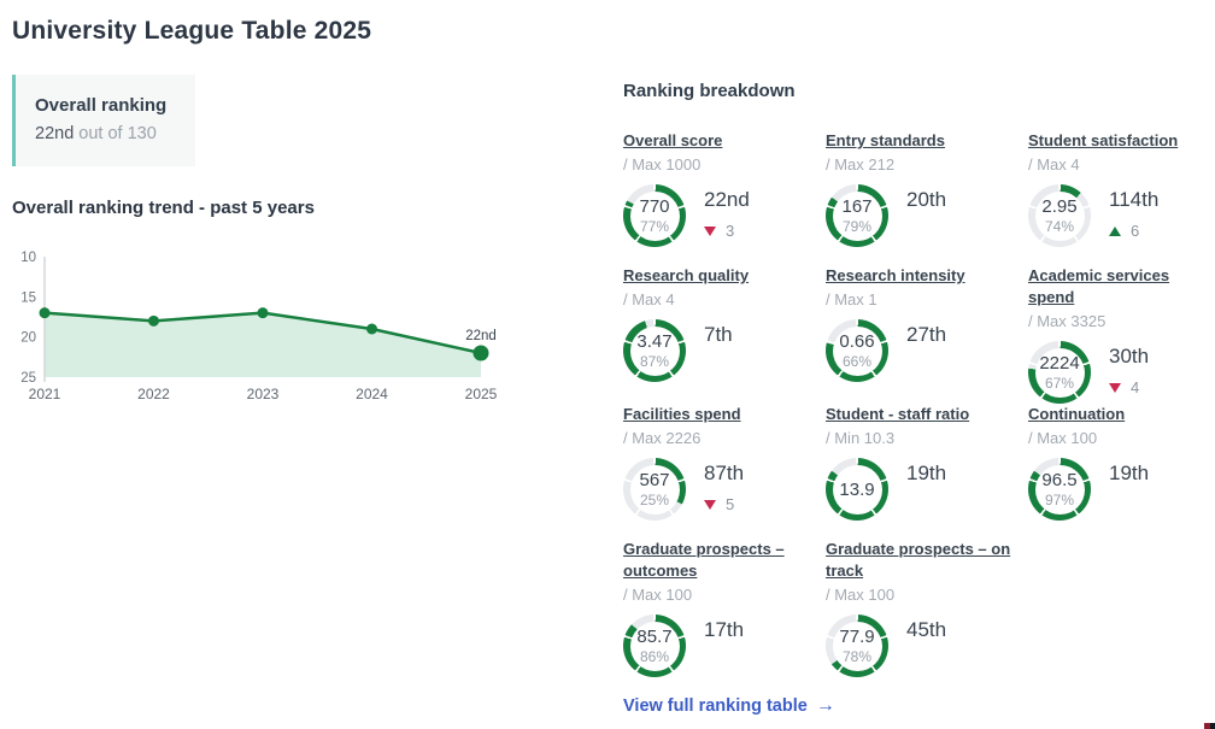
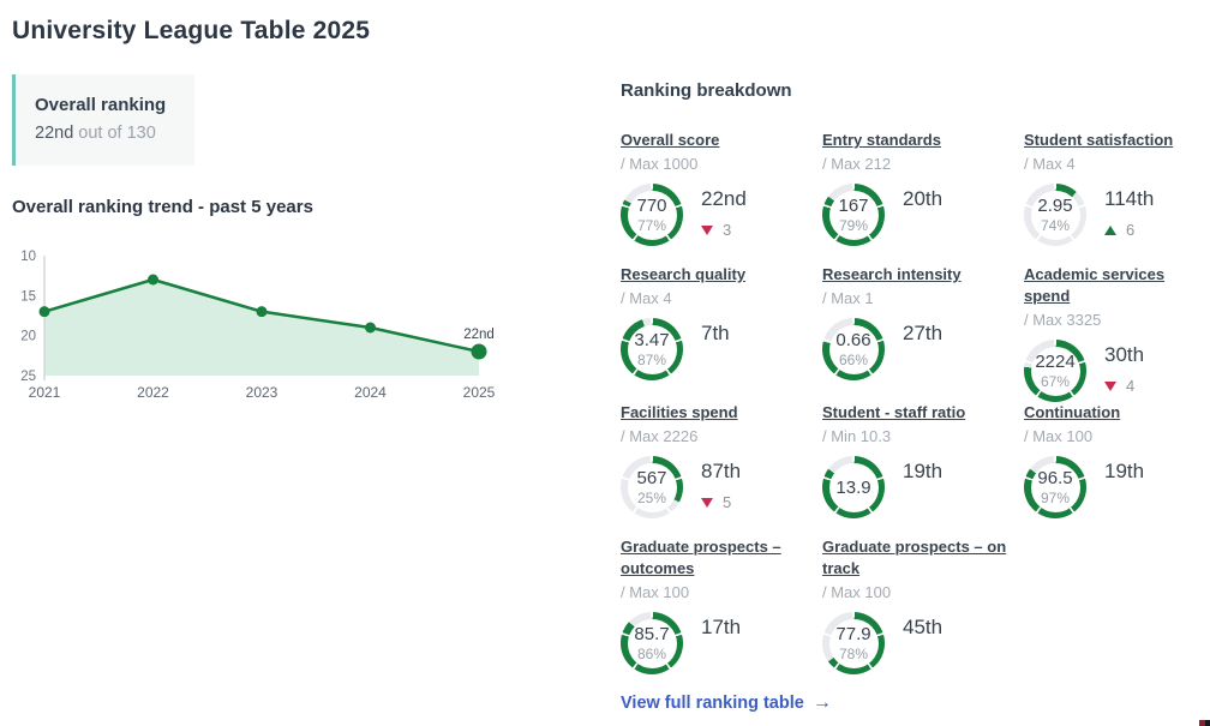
2022: 18 -> 13
